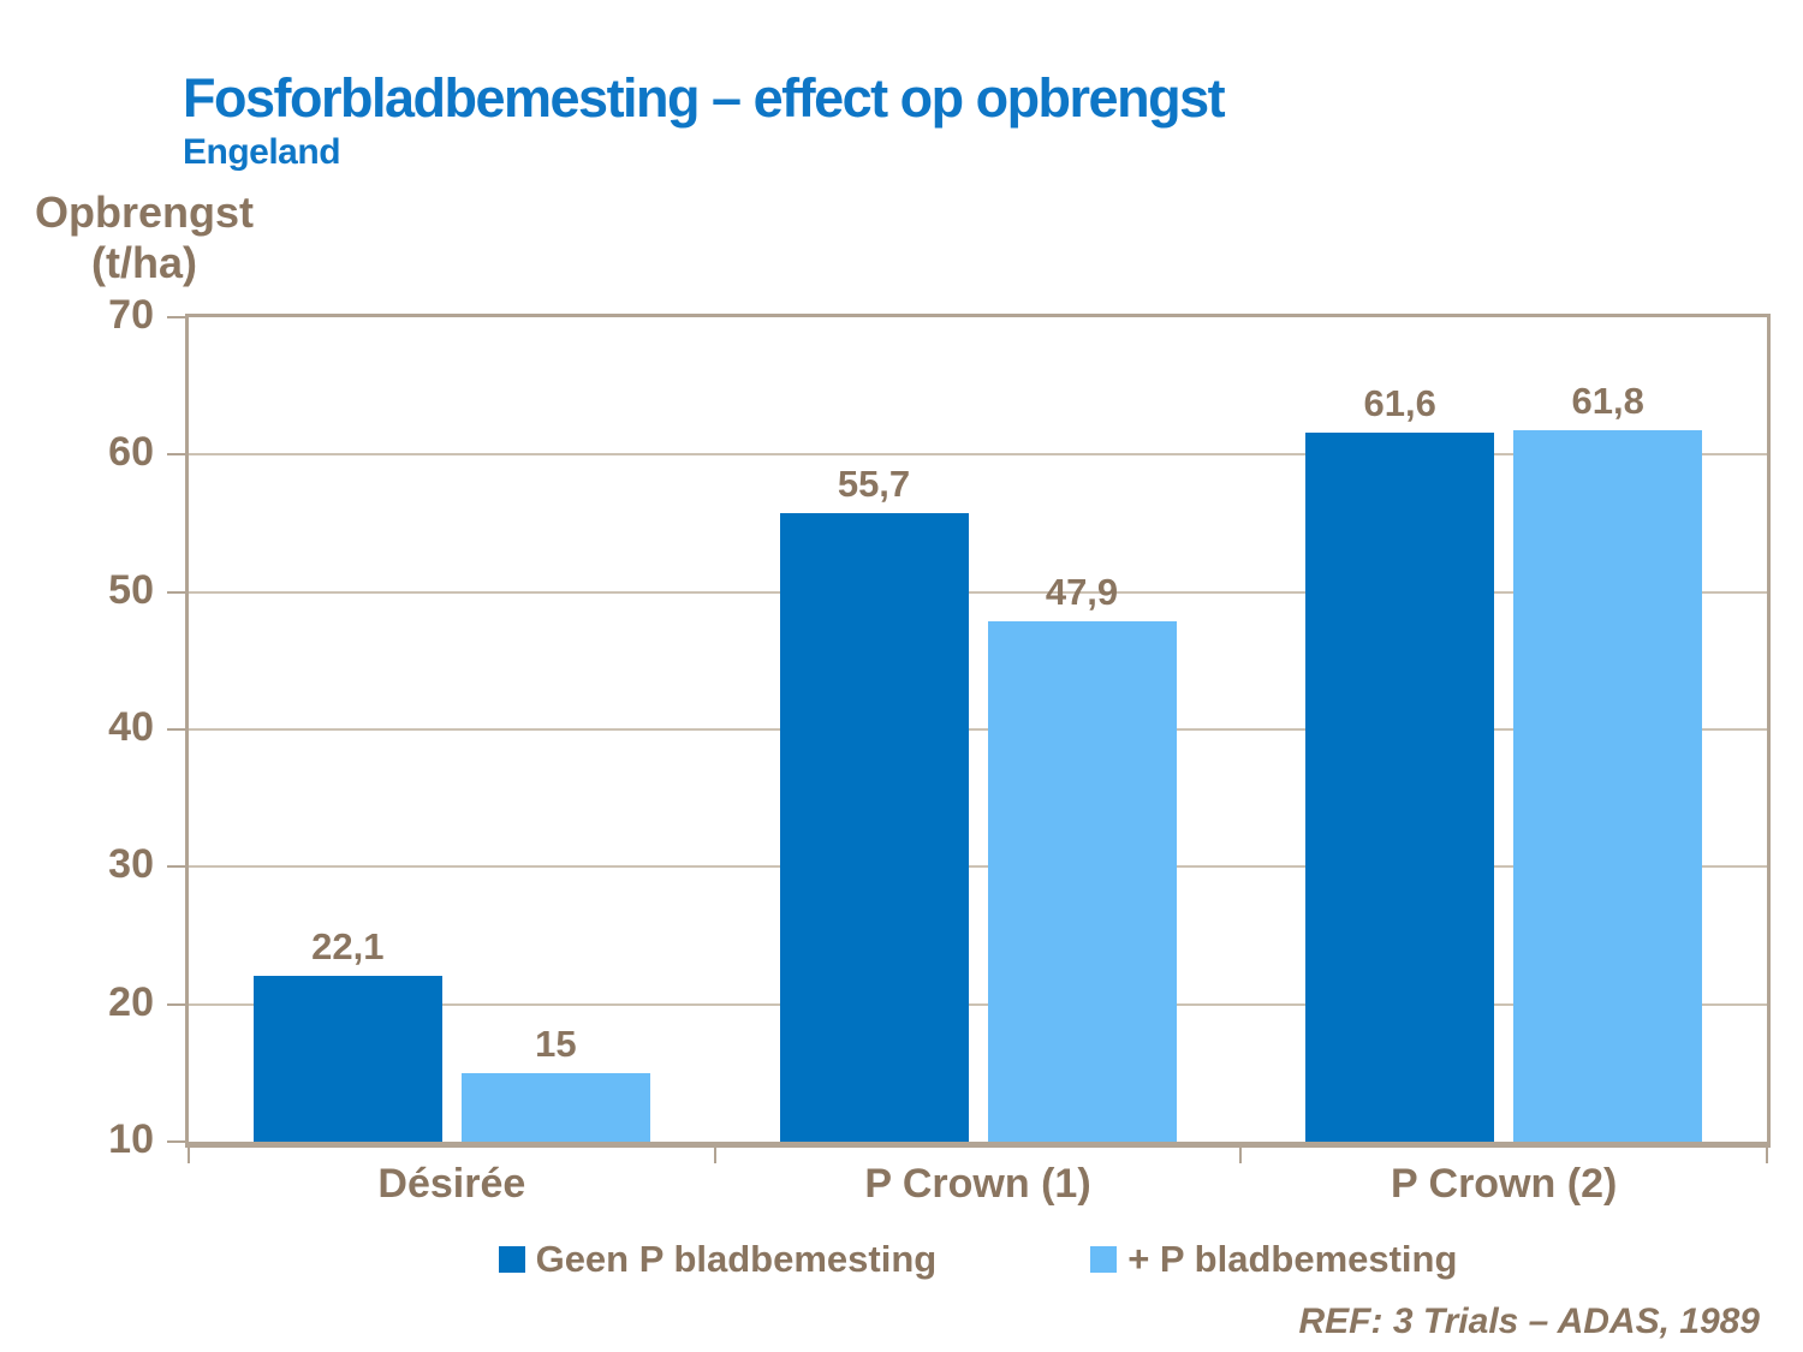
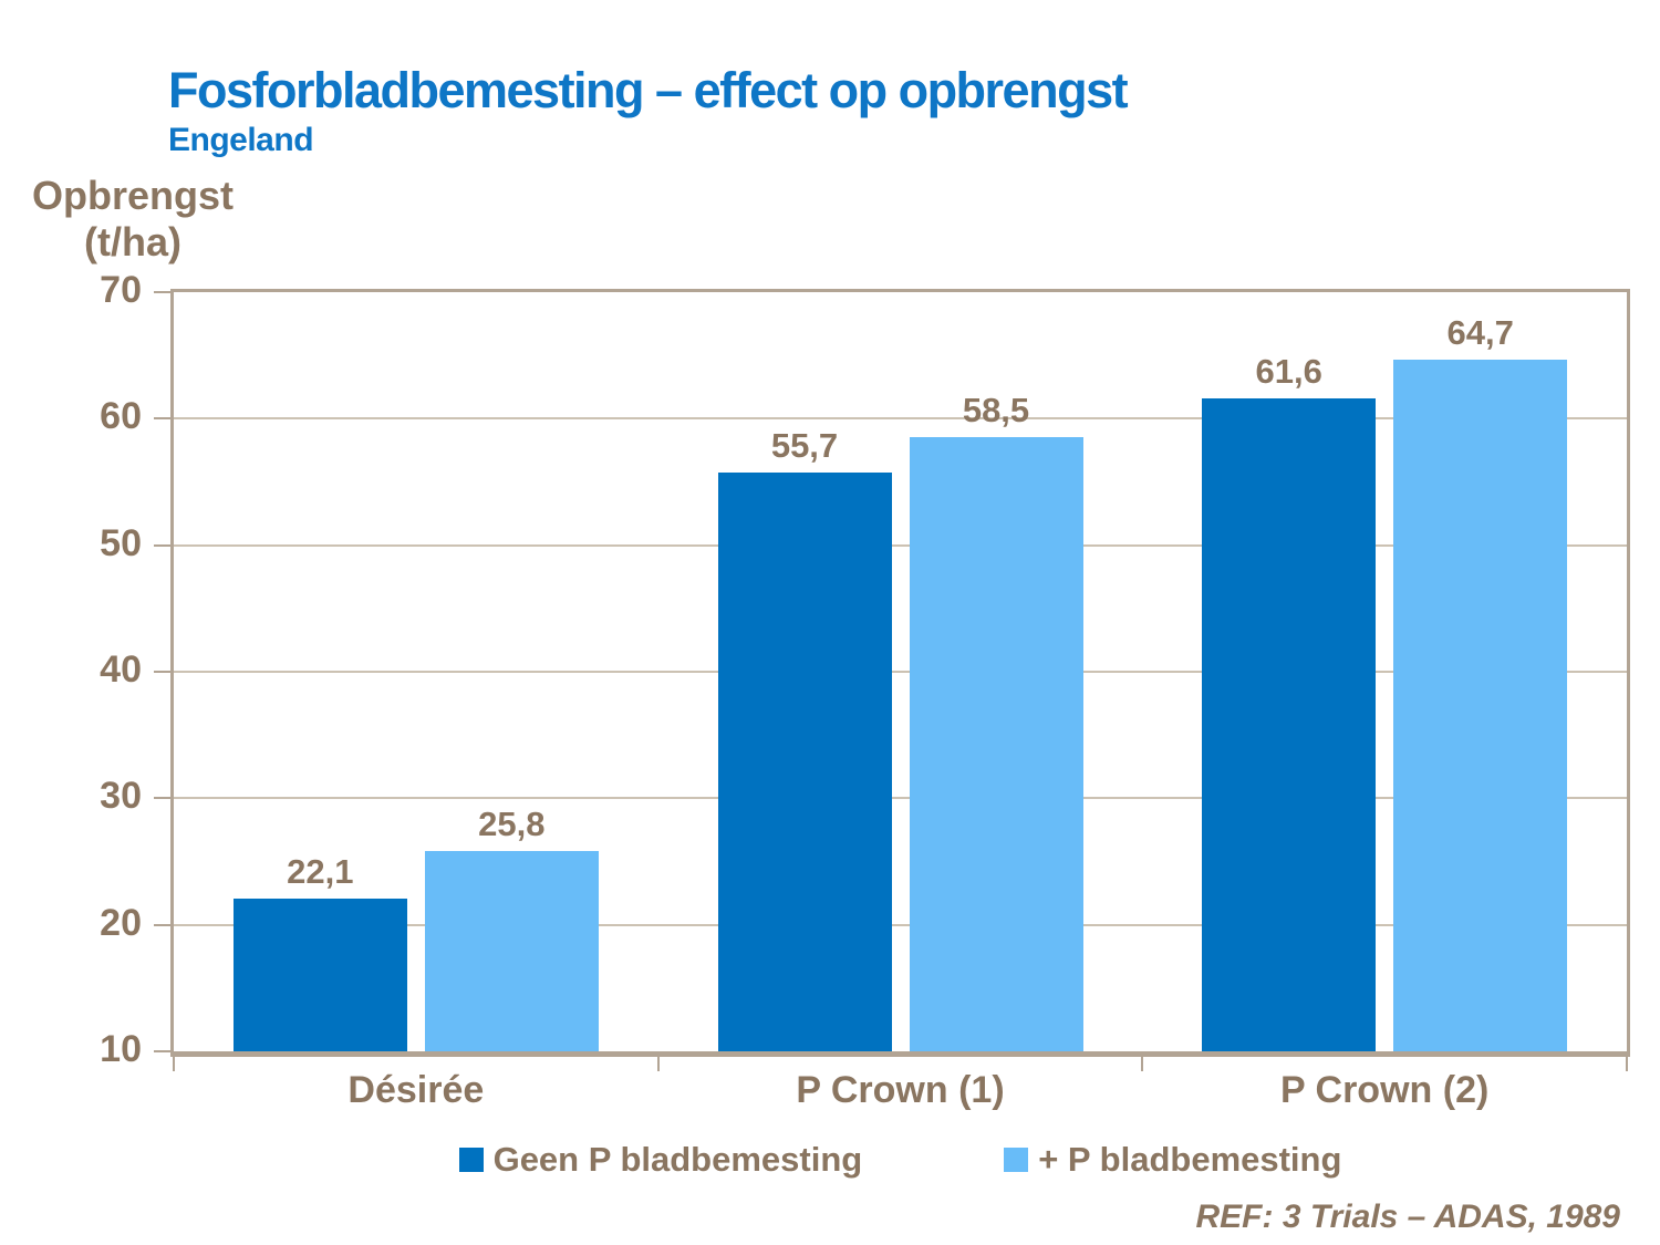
+ P bladbemesting/Désirée: 15 -> 25,8
+ P bladbemesting/P Crown (1): 47,9 -> 58,5
+ P bladbemesting/P Crown (2): 61,8 -> 64,7
